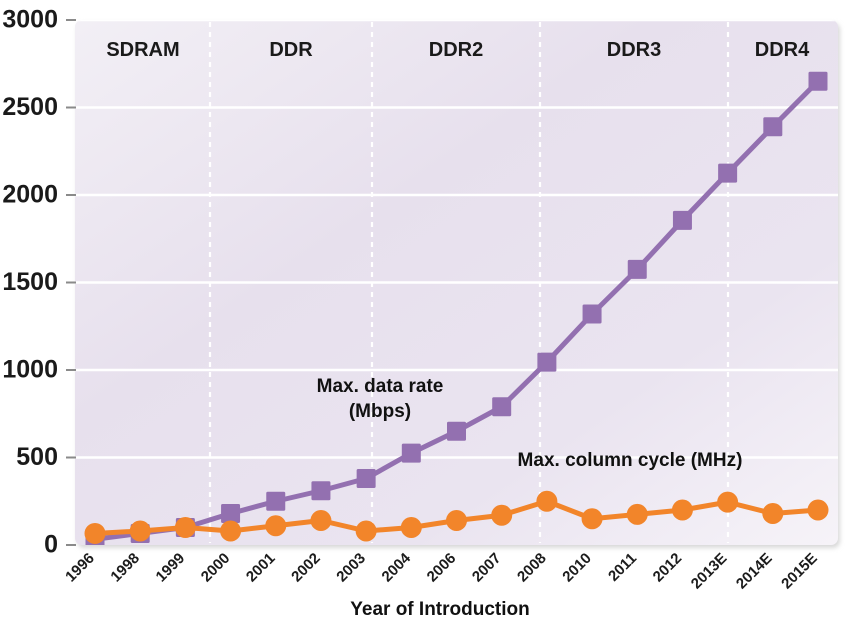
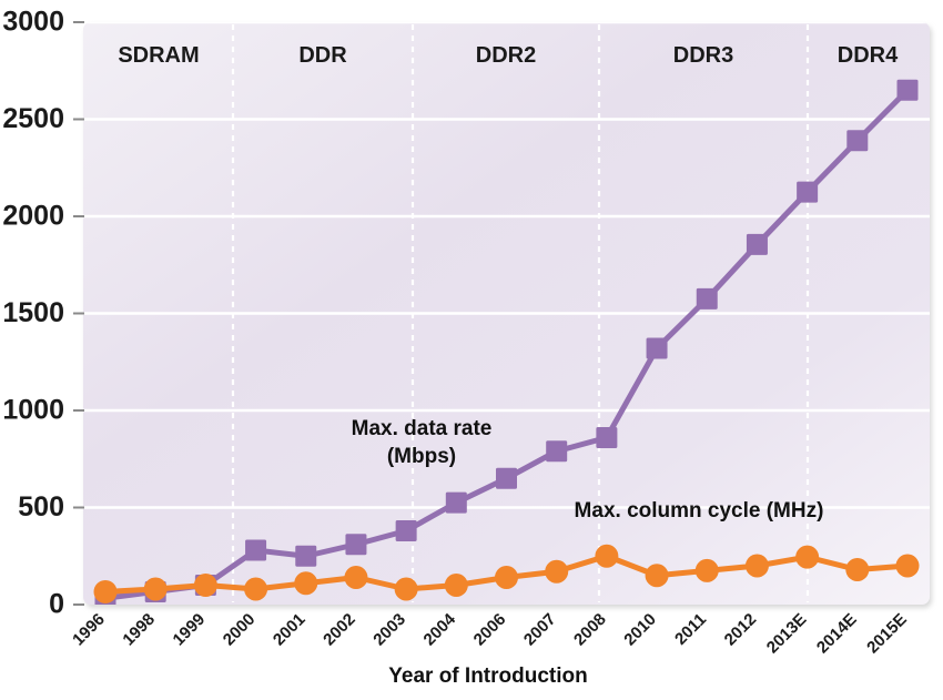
Max. data rate (Mbps)/2000: 180 -> 280
Max. data rate (Mbps)/2008: 1040 -> 860
